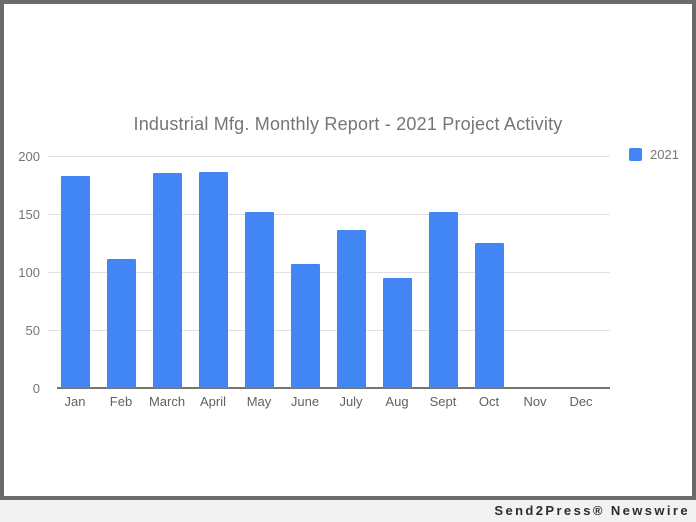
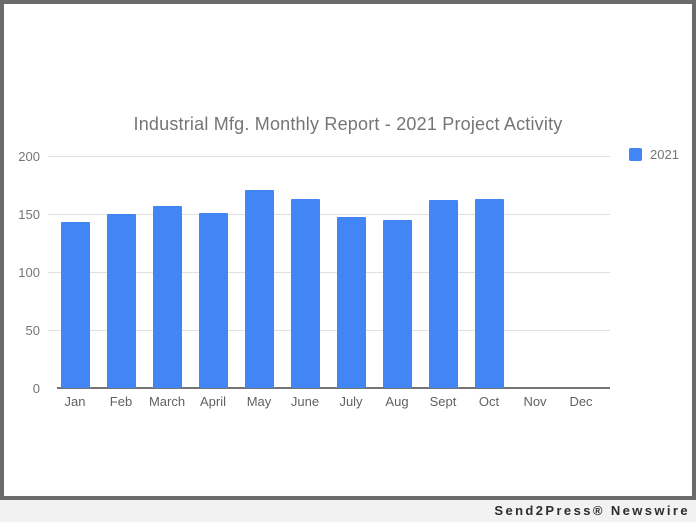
Jan: 183 -> 143
Feb: 111 -> 150
March: 185 -> 157
April: 186 -> 151
May: 152 -> 171
June: 107 -> 163
July: 136 -> 147
Aug: 95 -> 145
Sept: 152 -> 162
Oct: 125 -> 163
